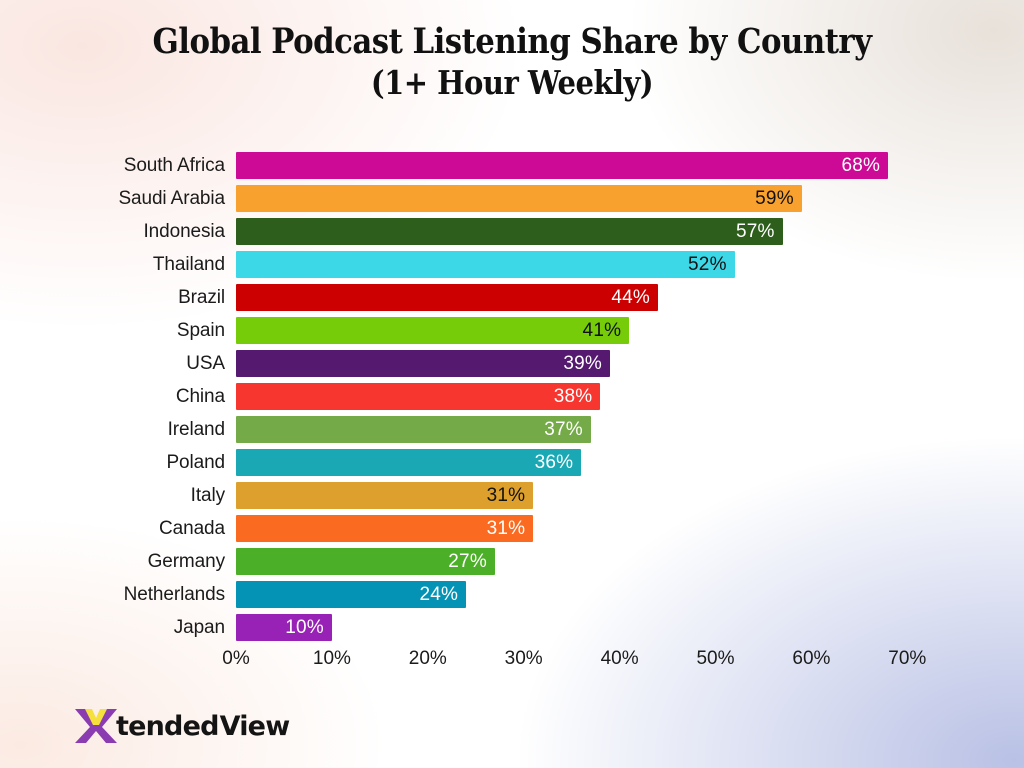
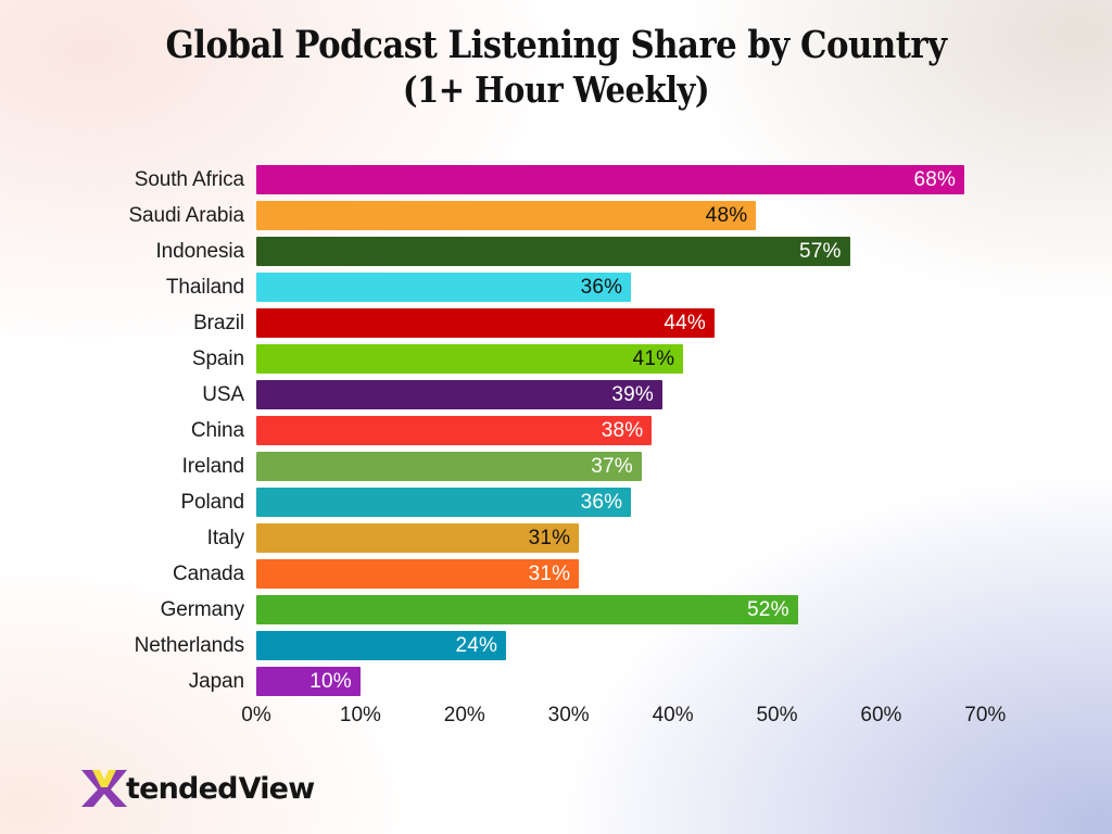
Saudi Arabia: 59% -> 48%
Thailand: 52% -> 36%
Germany: 27% -> 52%
